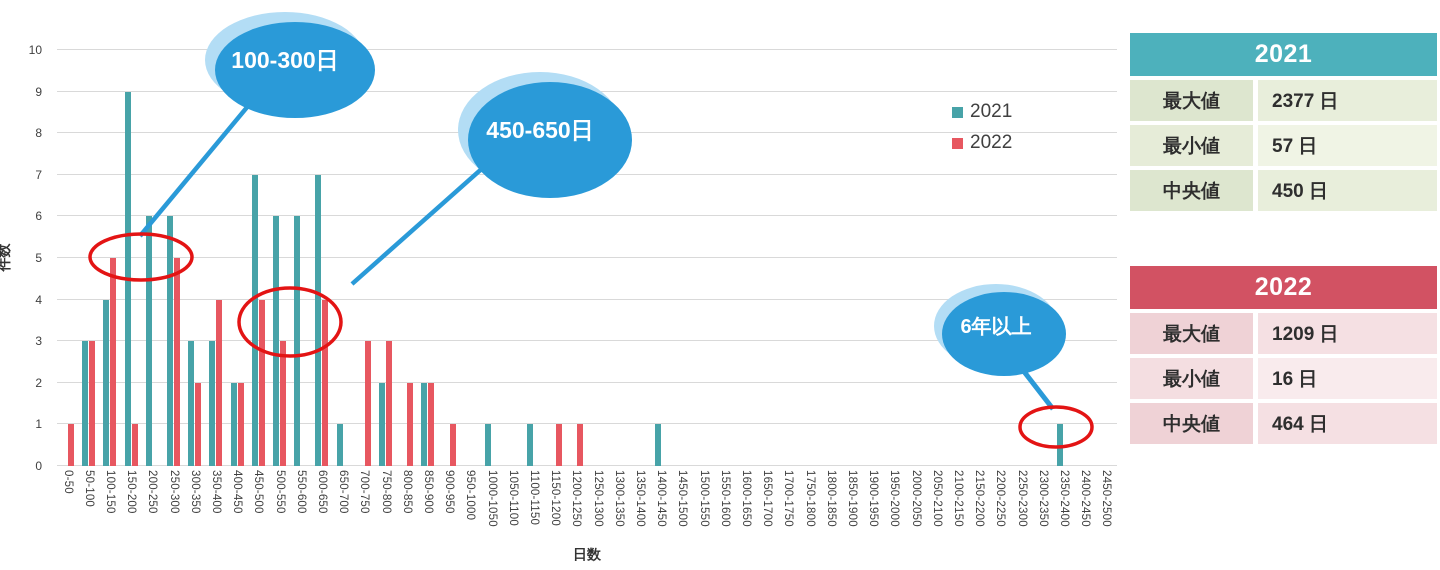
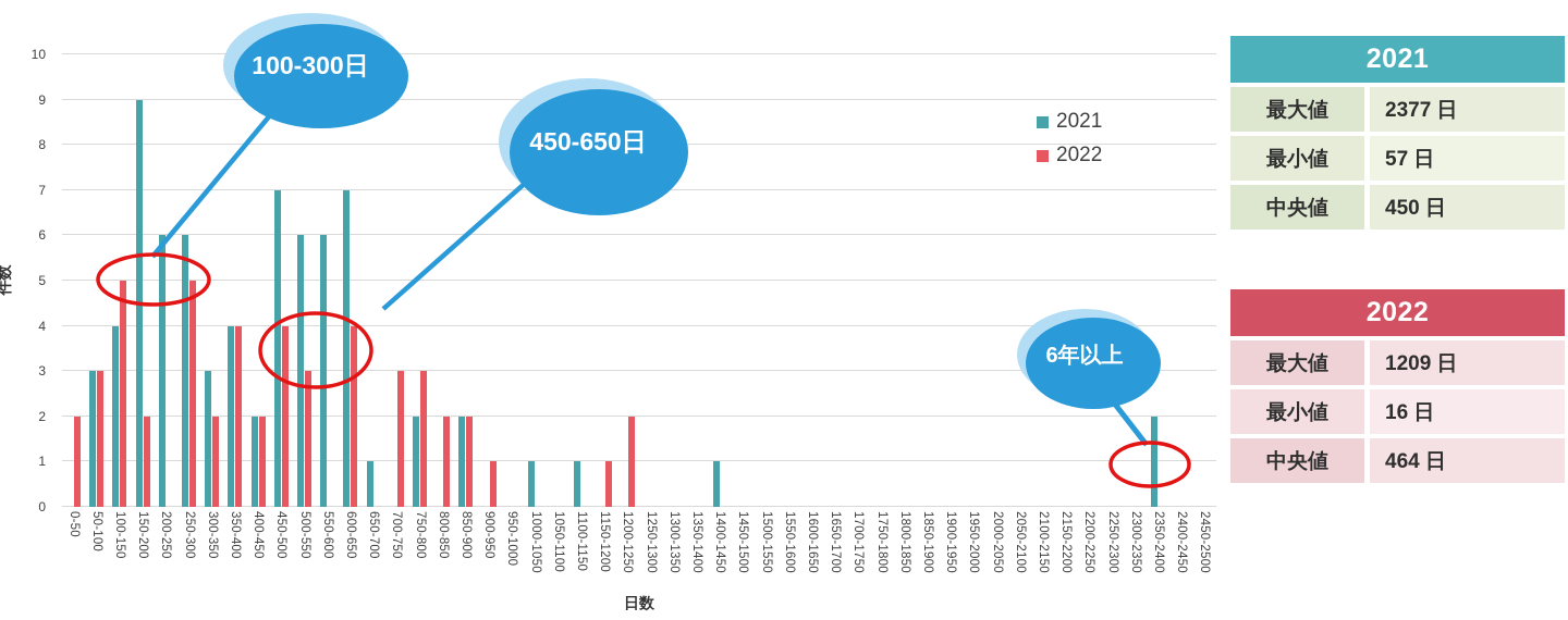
2022/0-50: 1 -> 2
2022/150-200: 1 -> 2
2021/350-400: 3 -> 4
2022/1200-1250: 1 -> 2
2021/2350-2400: 1 -> 2
